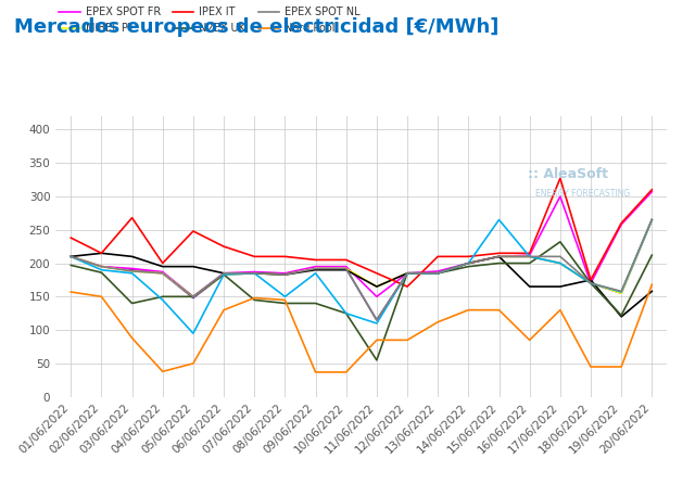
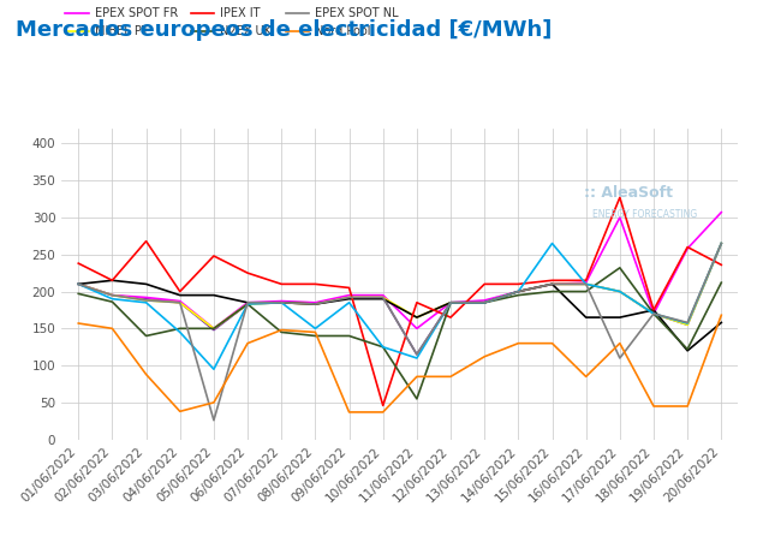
EPEX SPOT NL/05/06/2022: 150 -> 26
IPEX IT/10/06/2022: 205 -> 46
EPEX SPOT NL/17/06/2022: 210 -> 110
IPEX IT/20/06/2022: 310 -> 236
